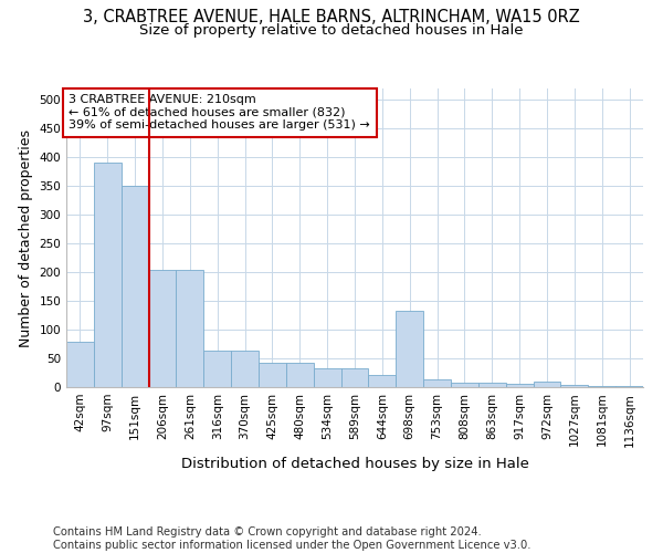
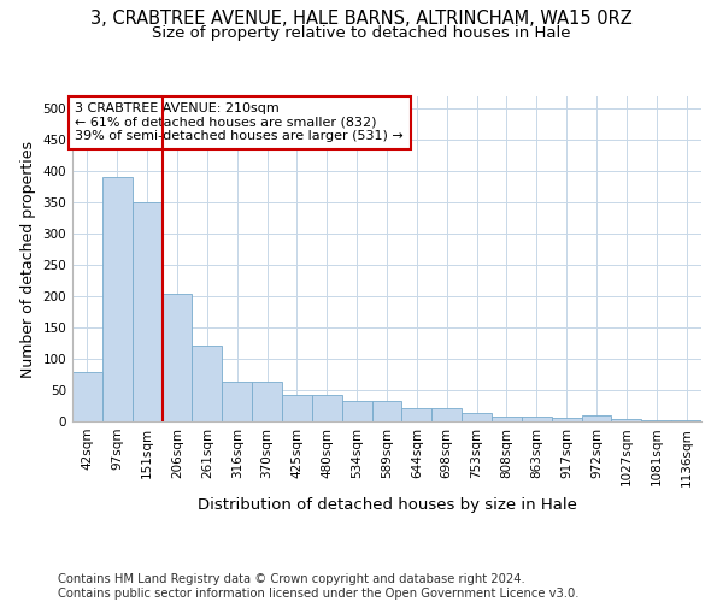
261sqm: 204 -> 122
698sqm: 132 -> 22
